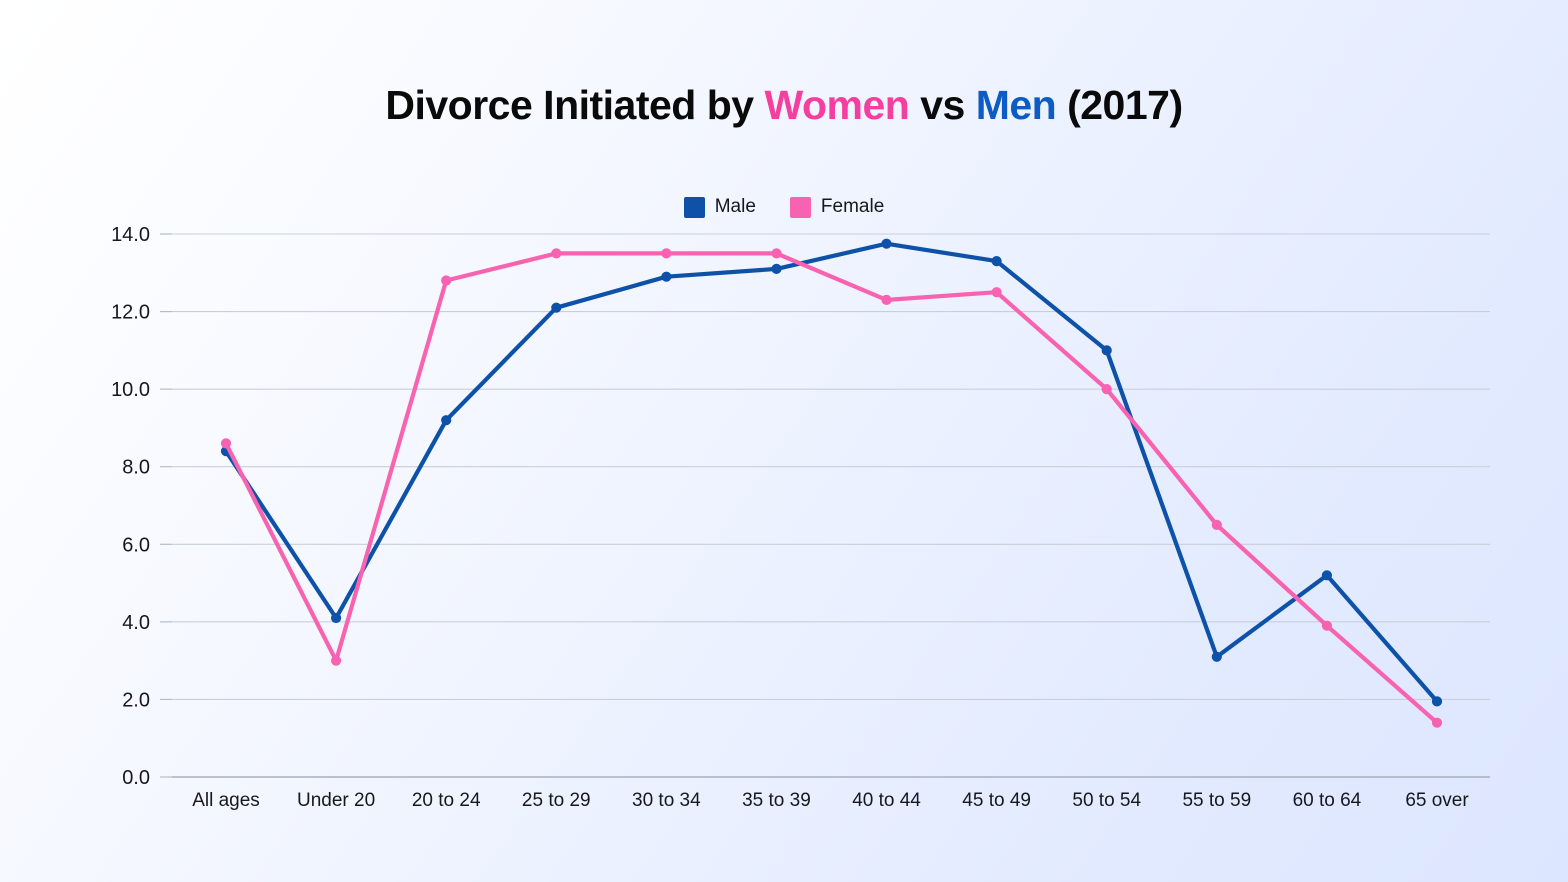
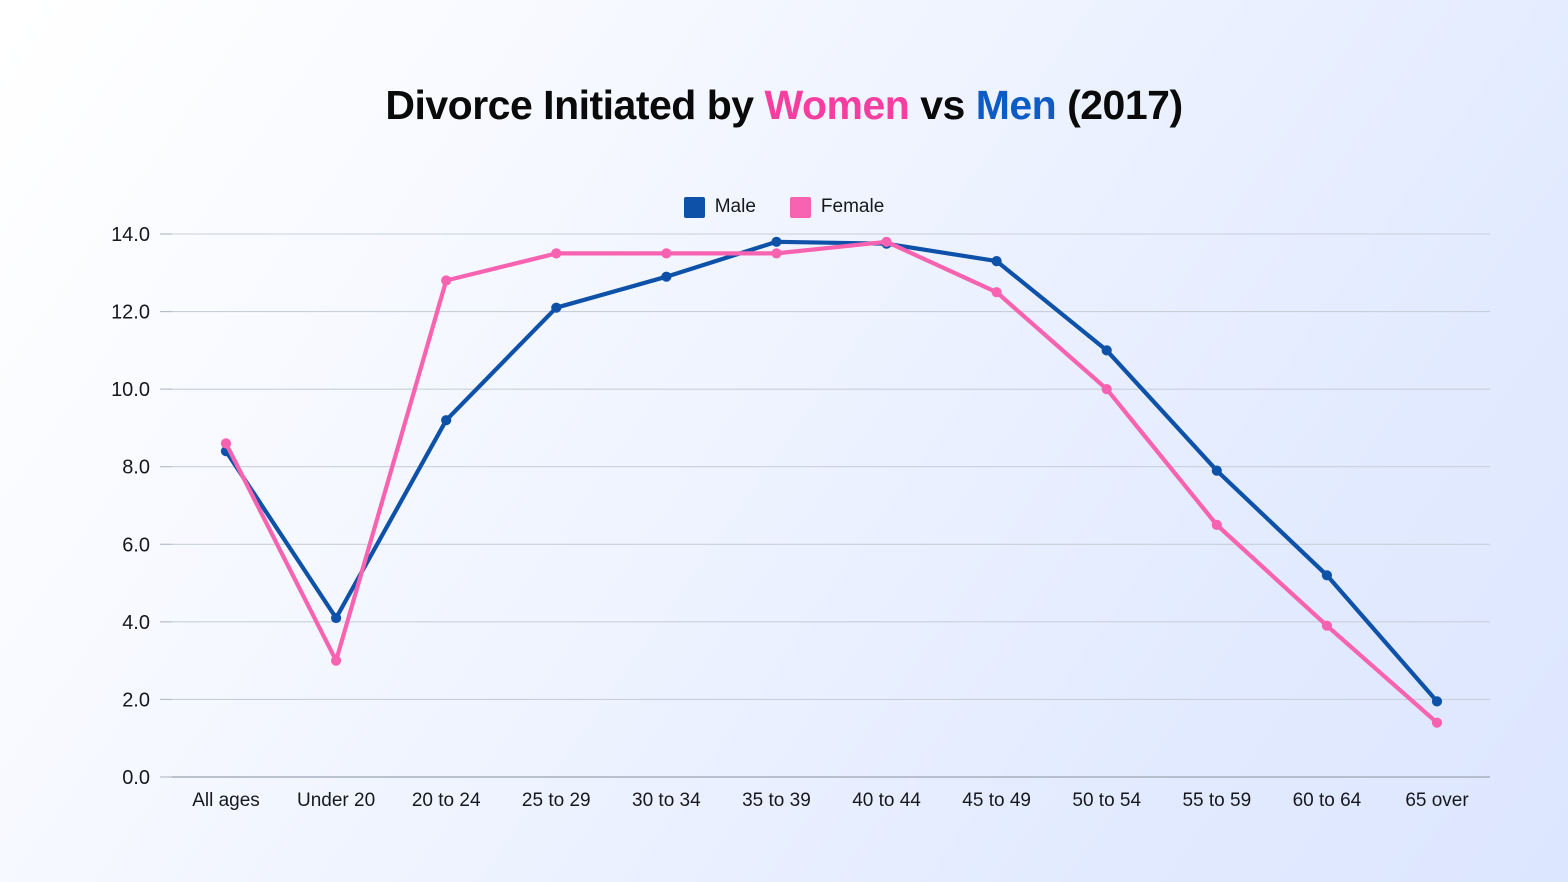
Male/35 to 39: 13.1 -> 13.8
Female/40 to 44: 12.3 -> 13.8
Male/55 to 59: 3.1 -> 7.9
